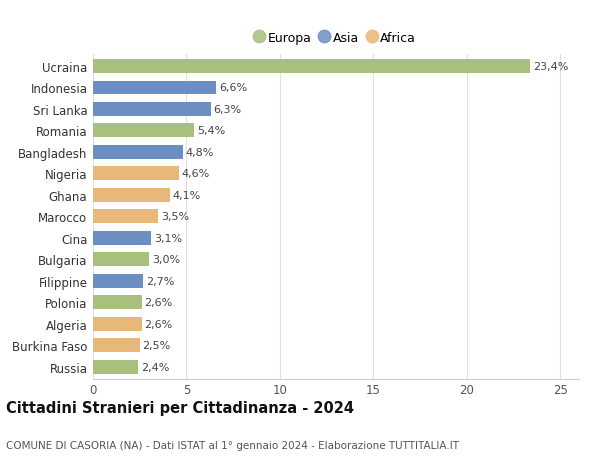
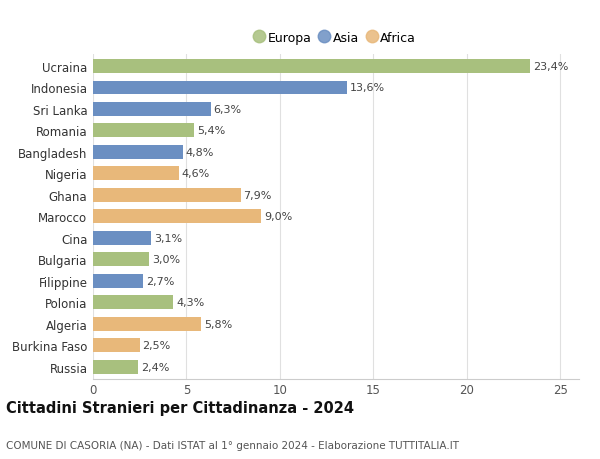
Indonesia: 6,6% -> 13,6%
Ghana: 4,1% -> 7,9%
Marocco: 3,5% -> 9,0%
Polonia: 2,6% -> 4,3%
Algeria: 2,6% -> 5,8%
